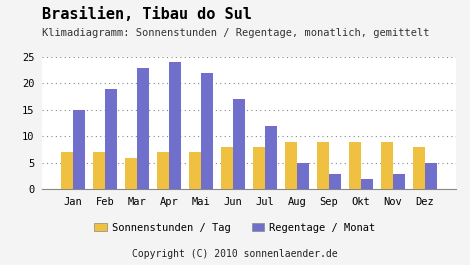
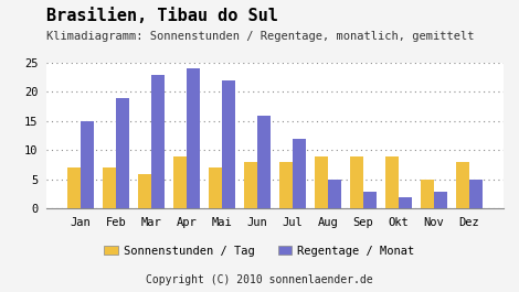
Sonnenstunden / Tag/Apr: 7 -> 9
Regentage / Monat/Jun: 17 -> 16
Sonnenstunden / Tag/Nov: 9 -> 5
